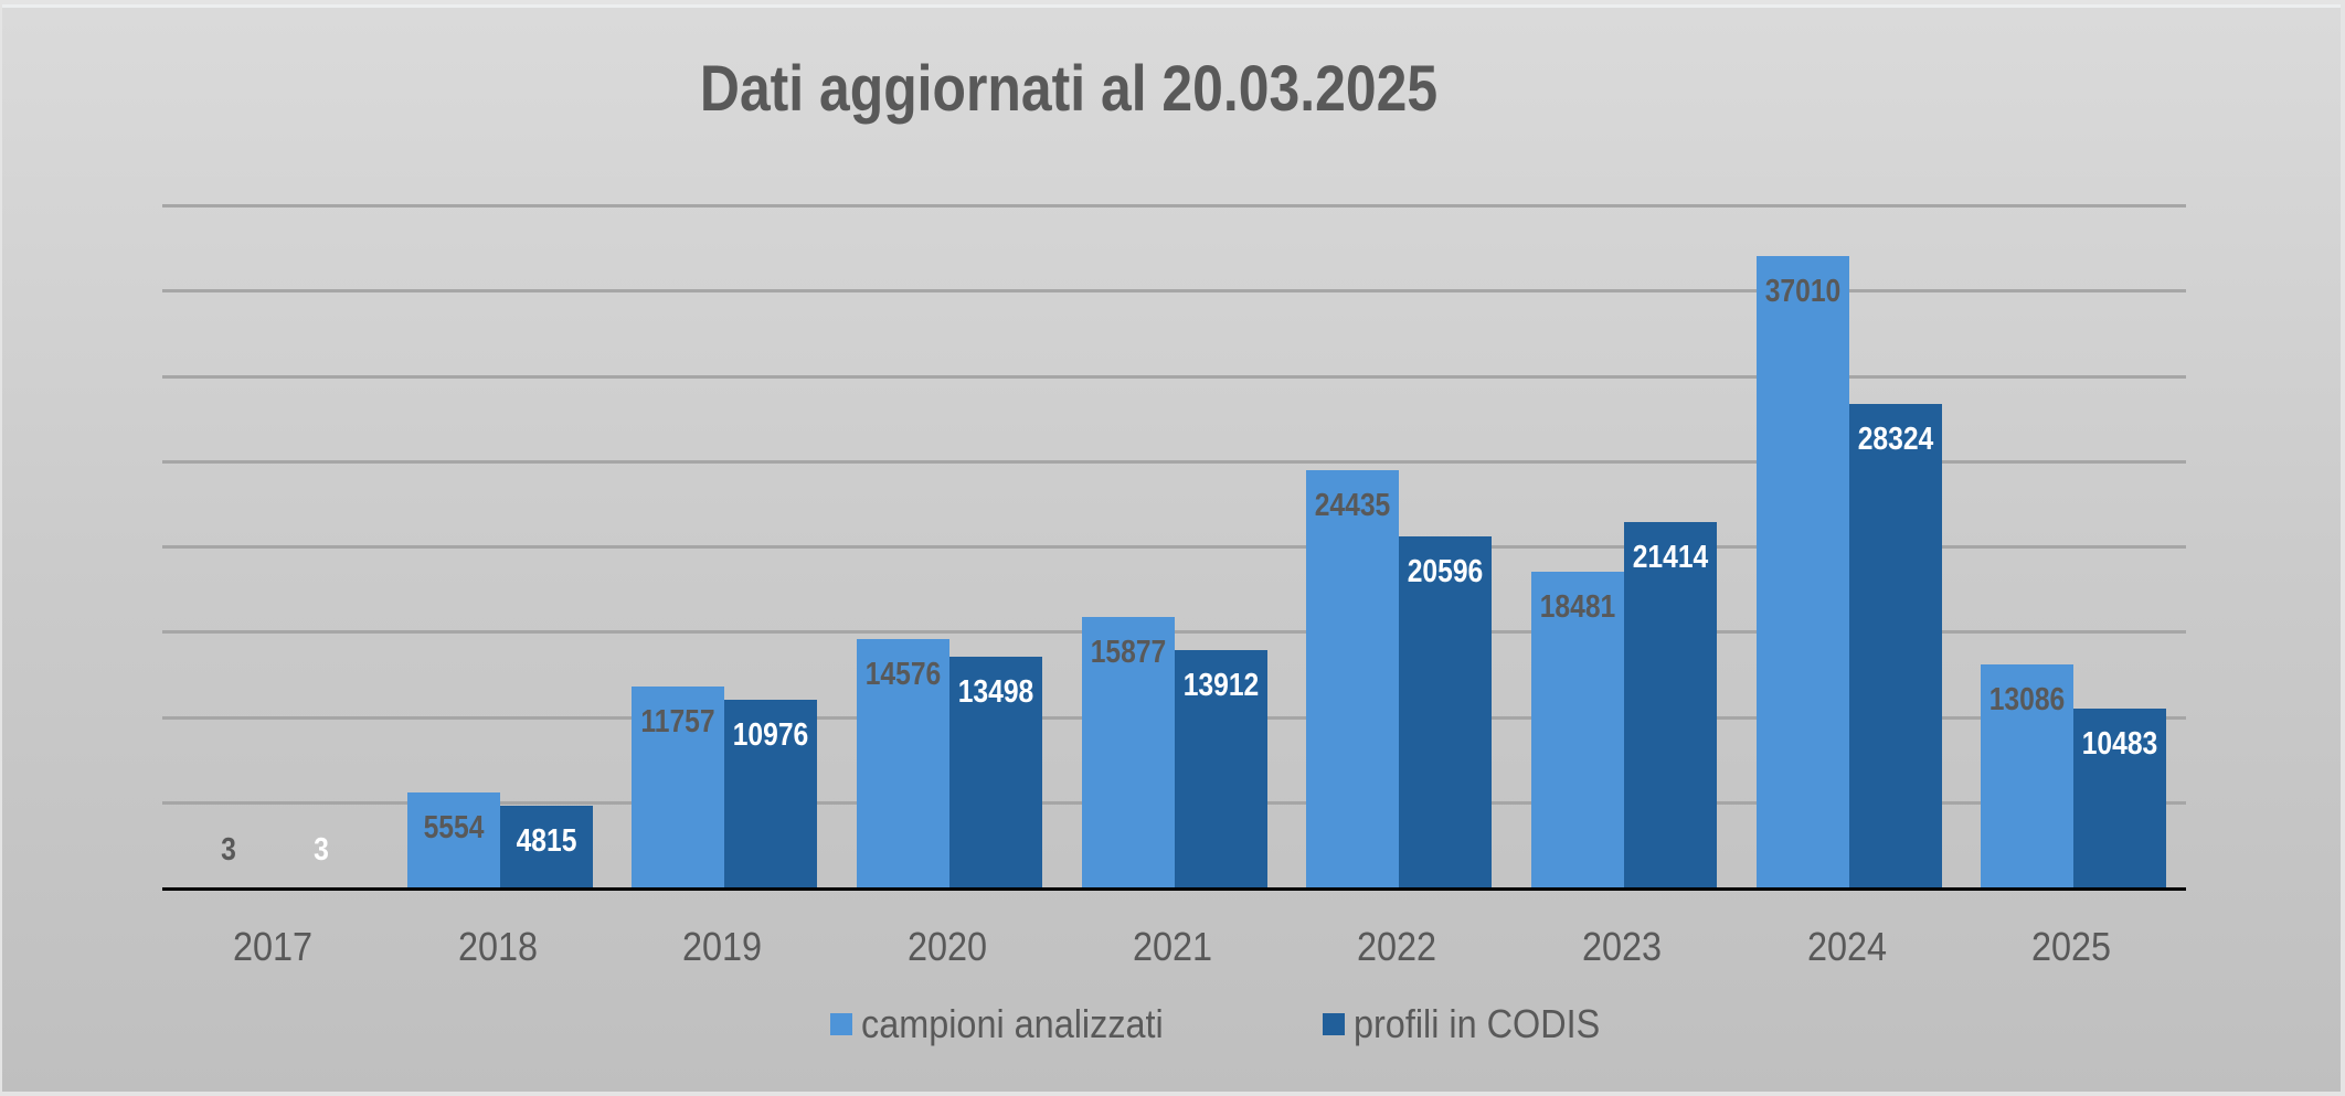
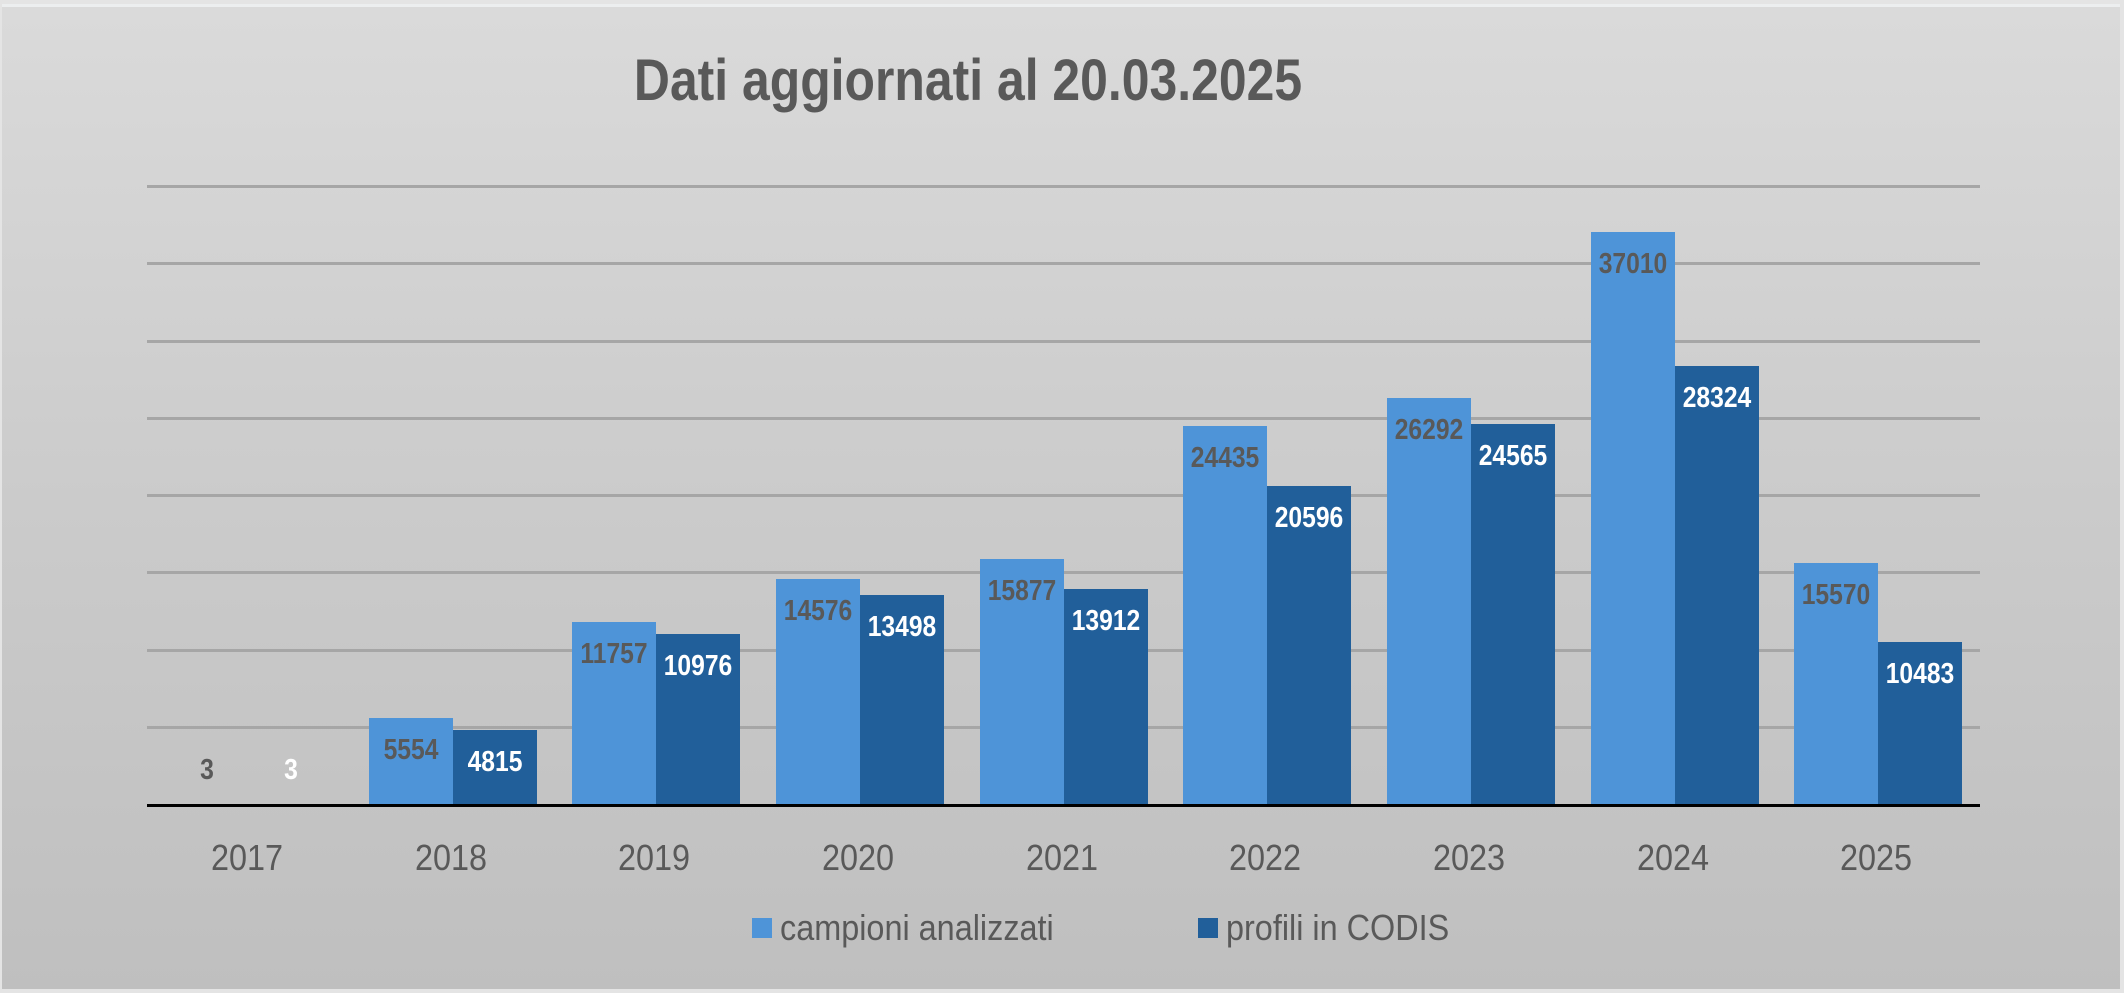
campioni analizzati/2023: 18481 -> 26292
profili in CODIS/2023: 21414 -> 24565
campioni analizzati/2025: 13086 -> 15570
